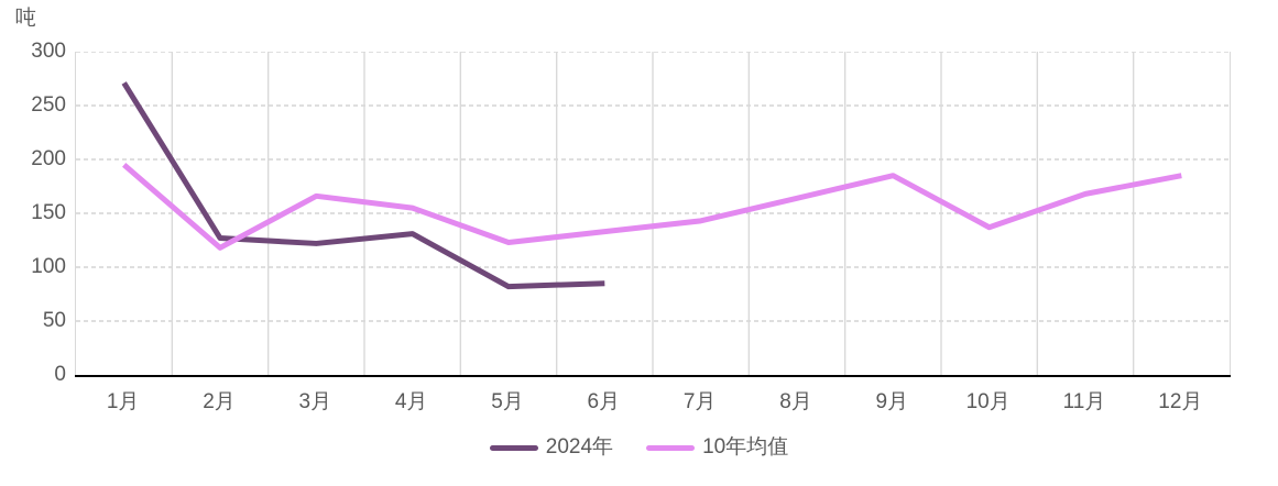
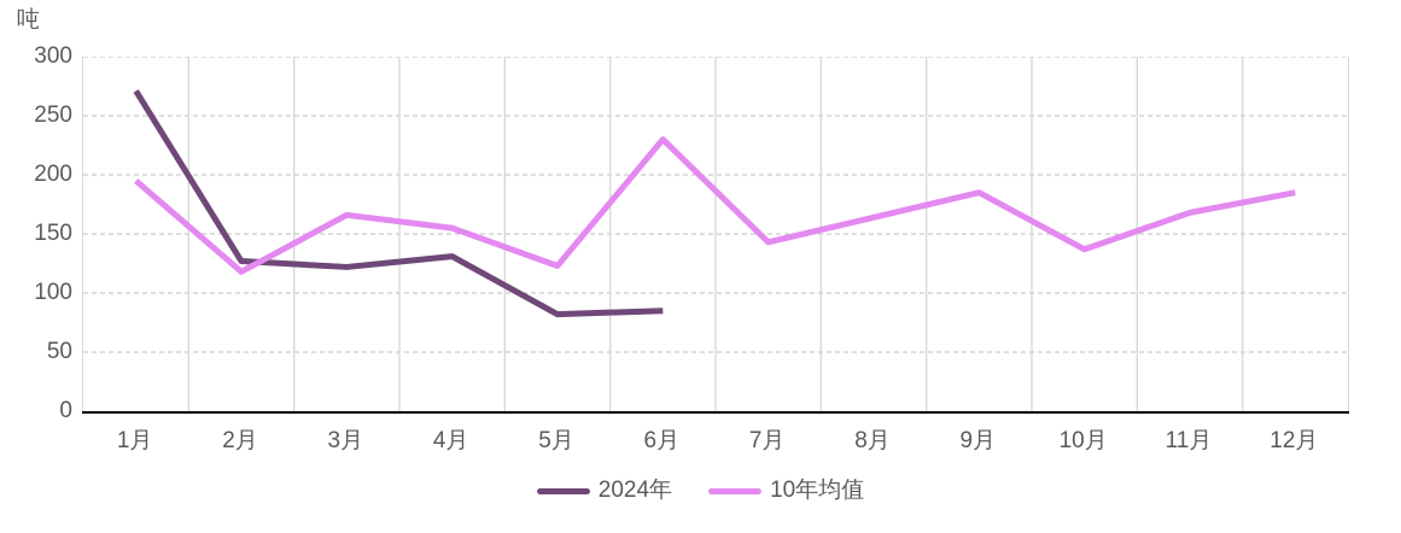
10年均值/6月: 130 -> 230
